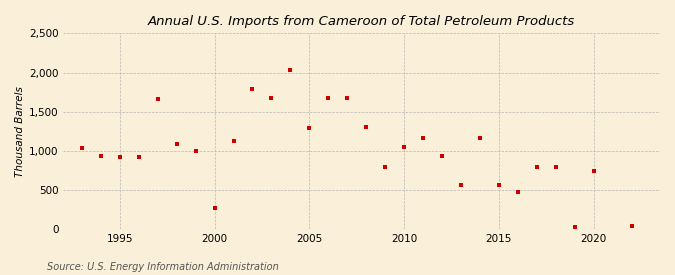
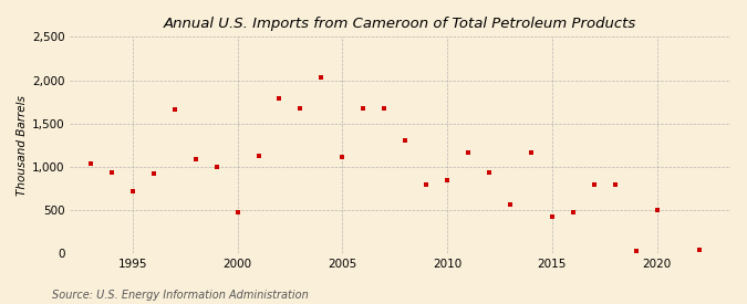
1995: 920 -> 720
2000: 270 -> 480
2005: 1,290 -> 1,120
2010: 1,050 -> 840
2015: 560 -> 420
2020: 740 -> 500
